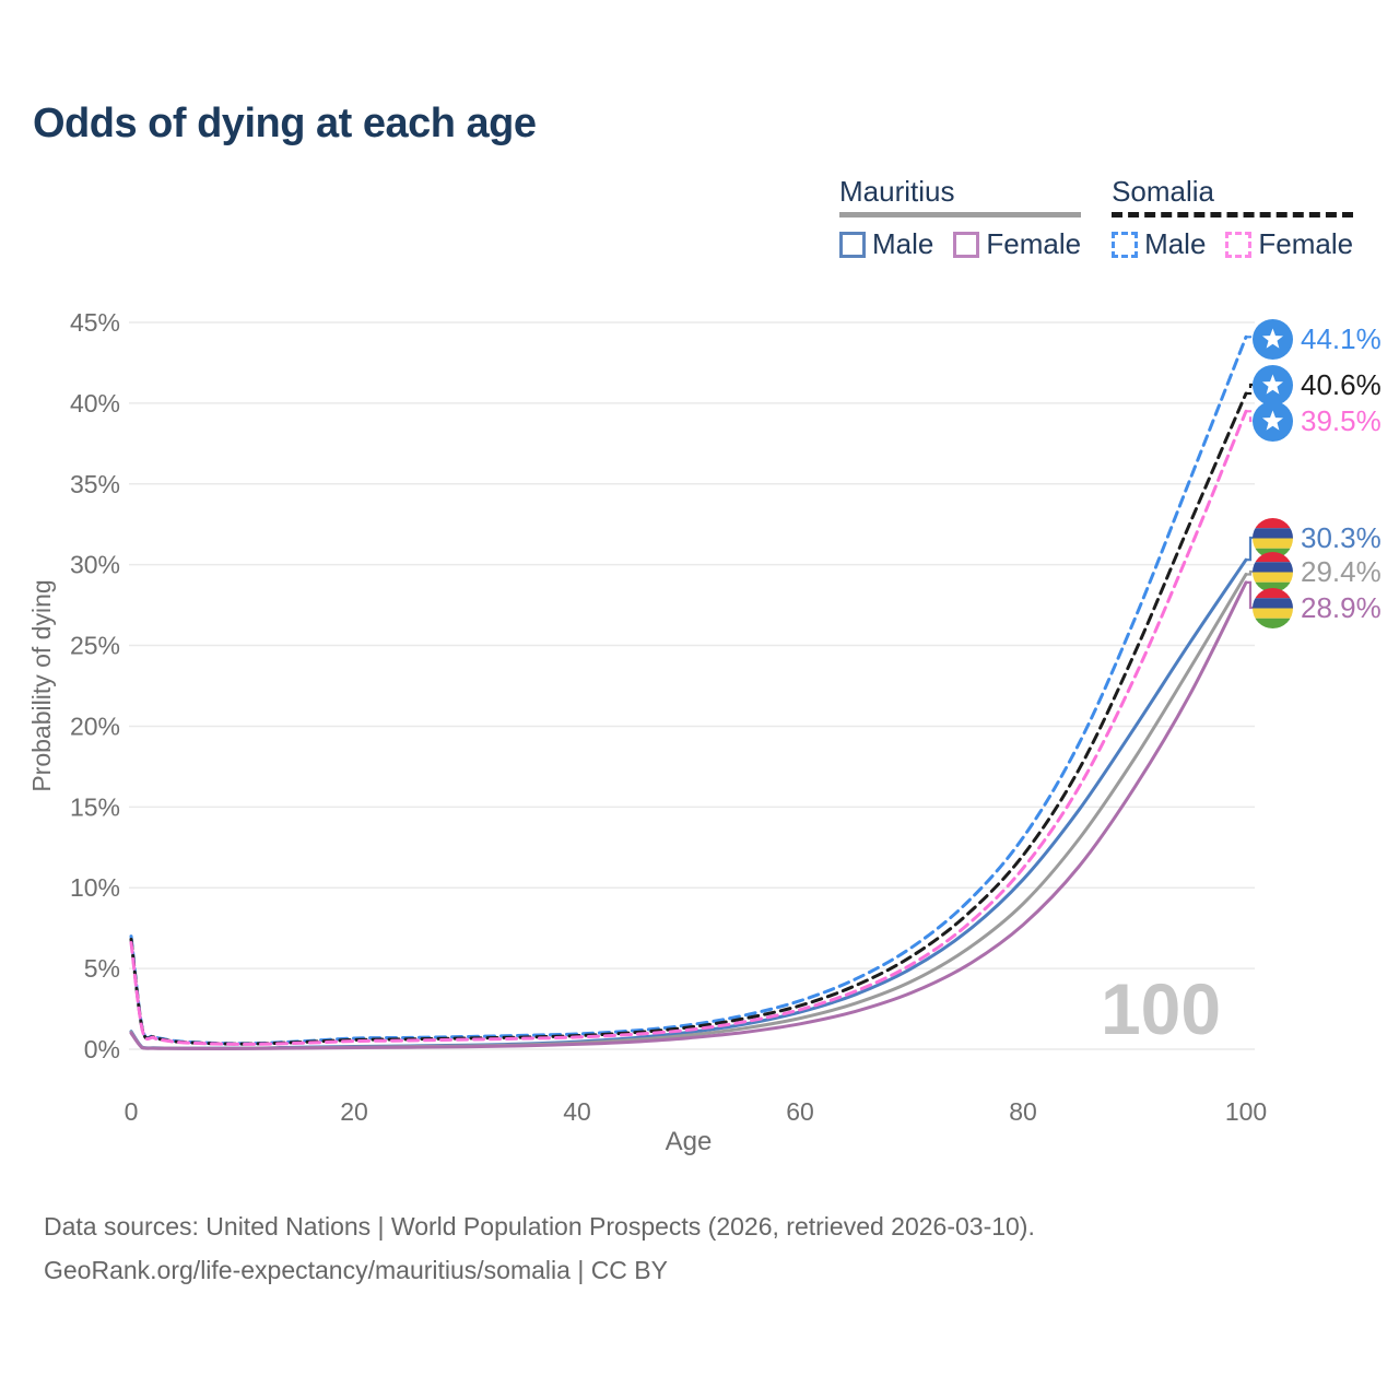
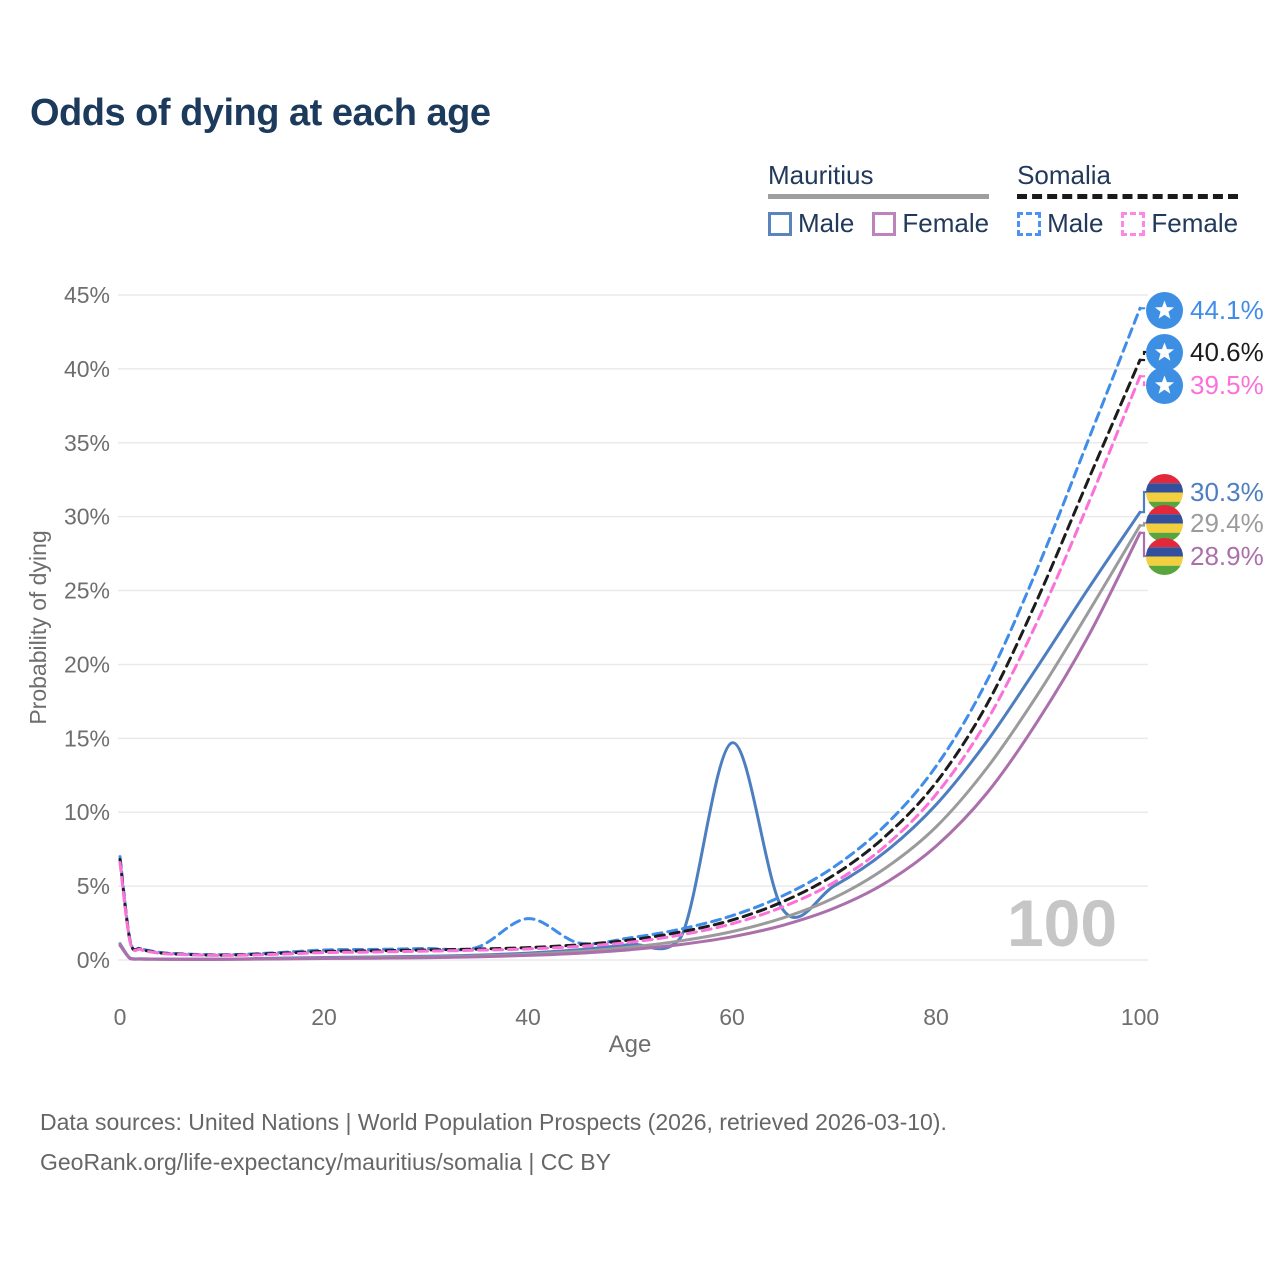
Somalia Male/40: 0.9% -> 2.8%
Mauritius Male/60: 2.3% -> 14.7%
